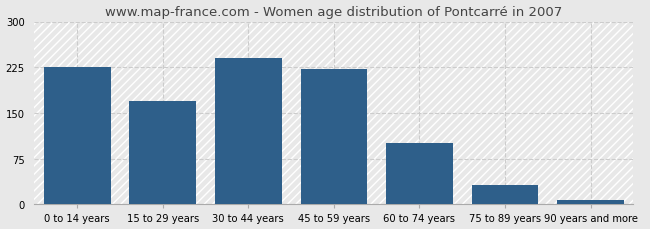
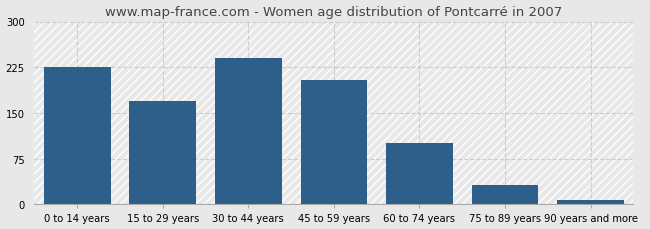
45 to 59 years: 222 -> 204
